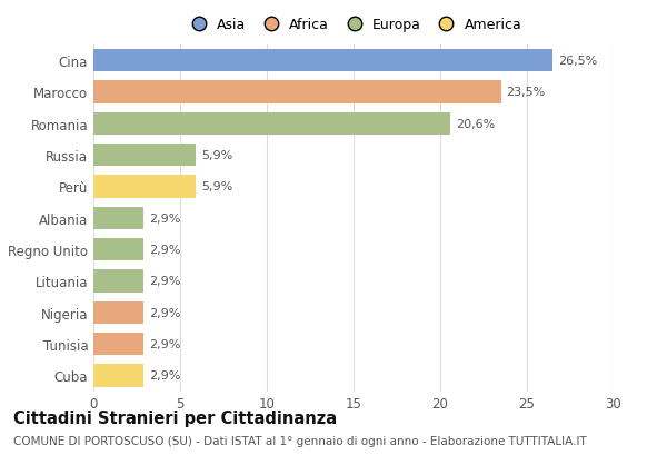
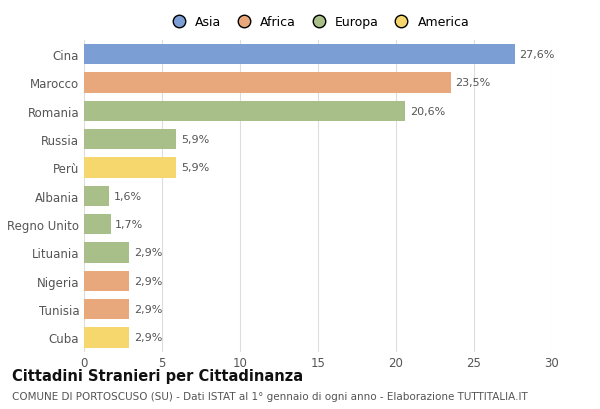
Cina: 26,5% -> 27,6%
Albania: 2,9% -> 1,6%
Regno Unito: 2,9% -> 1,7%
